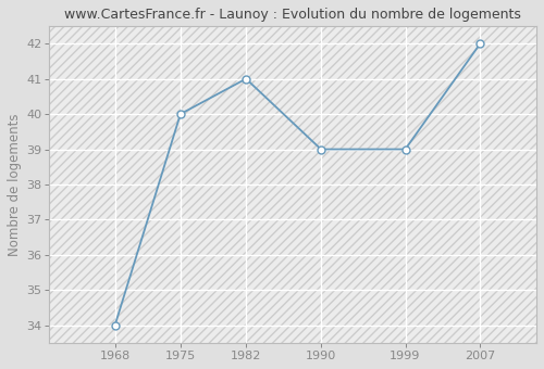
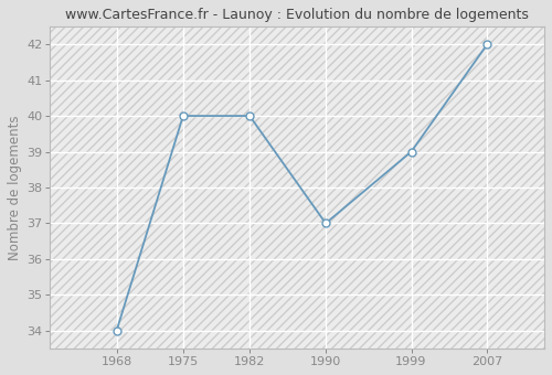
1982: 41 -> 40
1990: 39 -> 37
